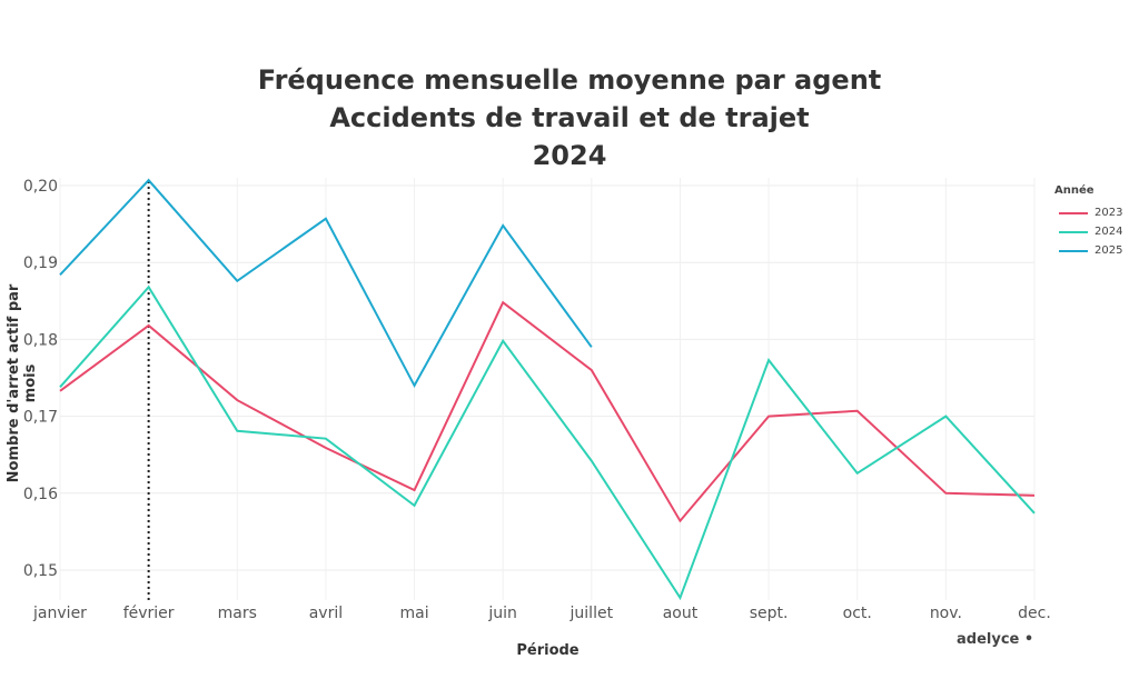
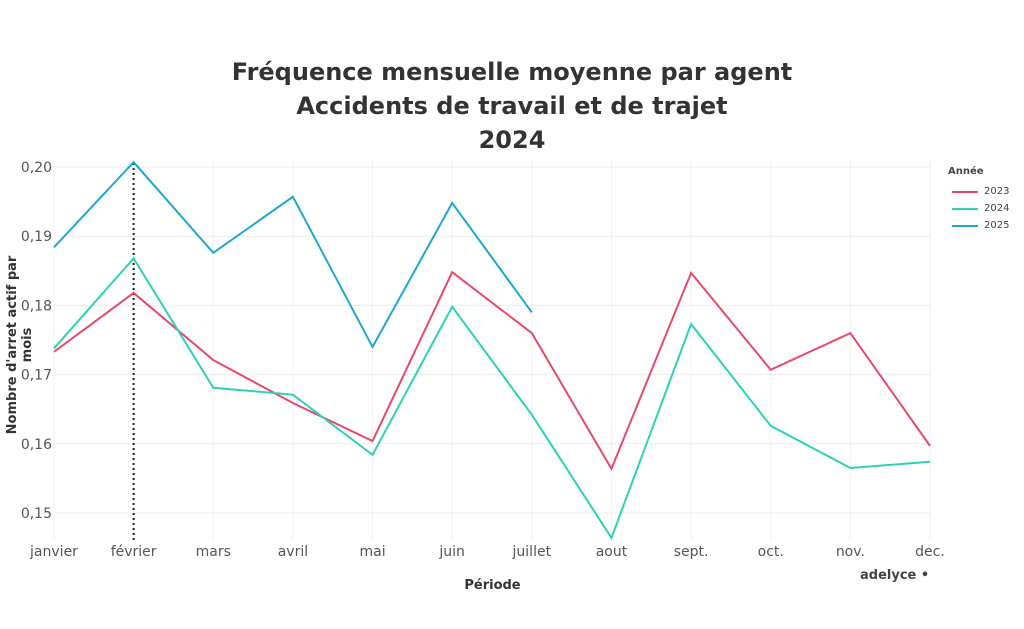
2023/sept.: 0,17 -> 0,18
2023/nov.: 0,16 -> 0,18
2024/nov.: 0,17 -> 0,16
